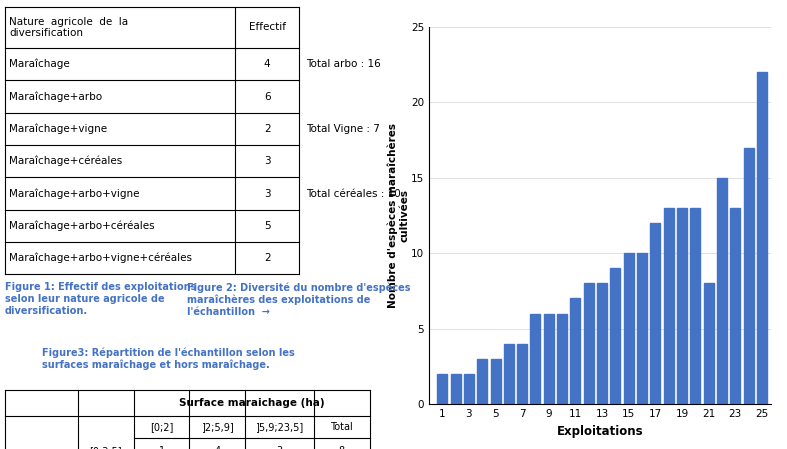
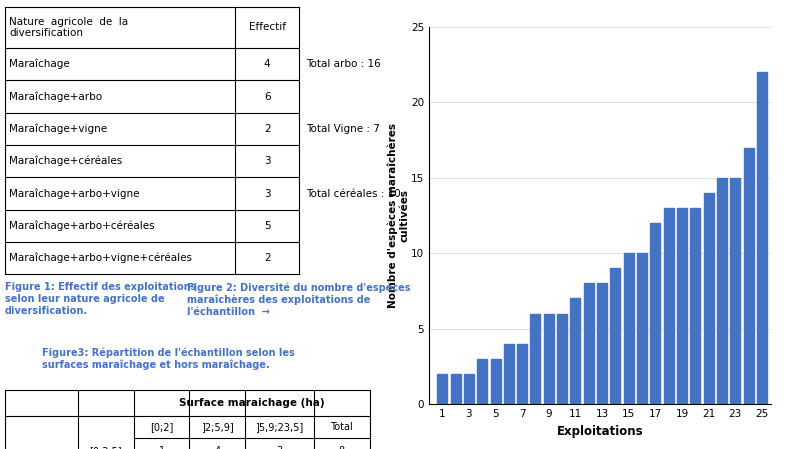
21: 8 -> 14
23: 13 -> 15
